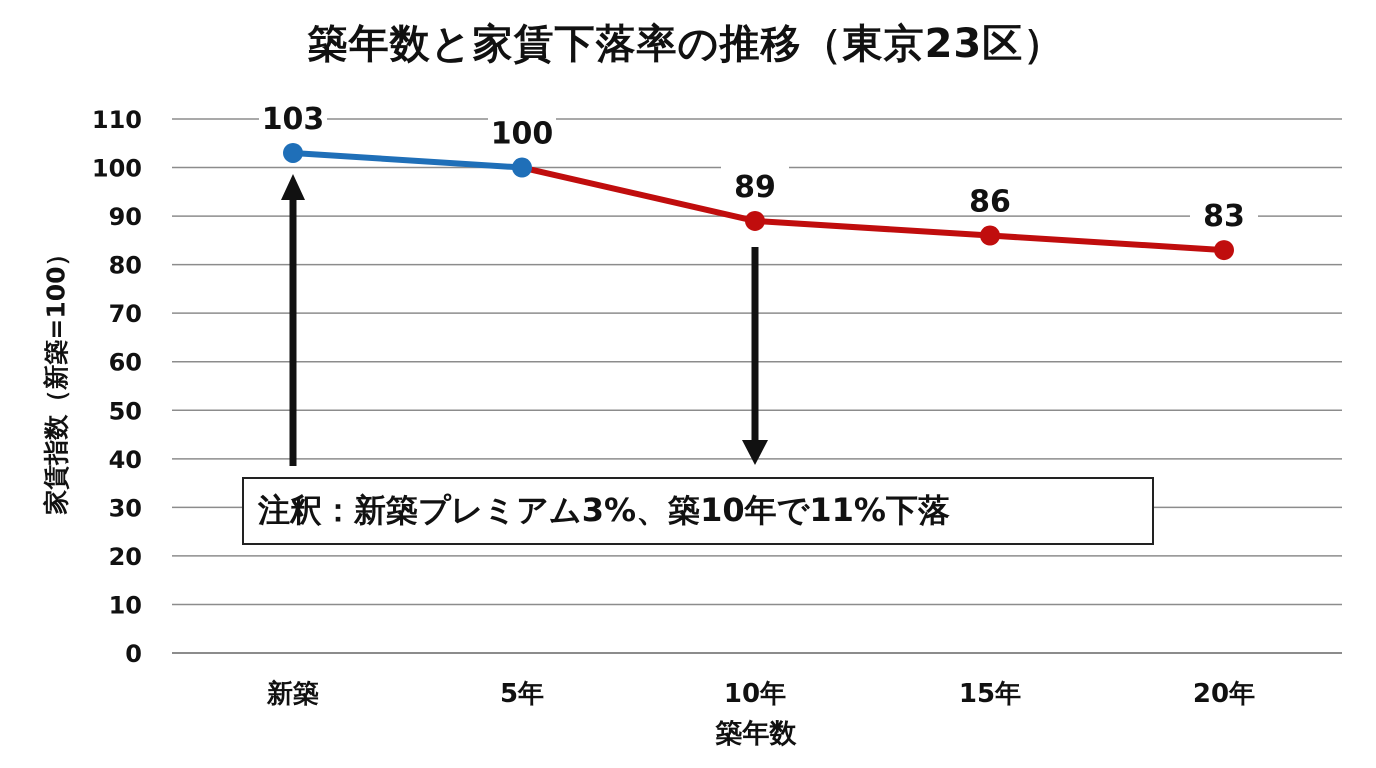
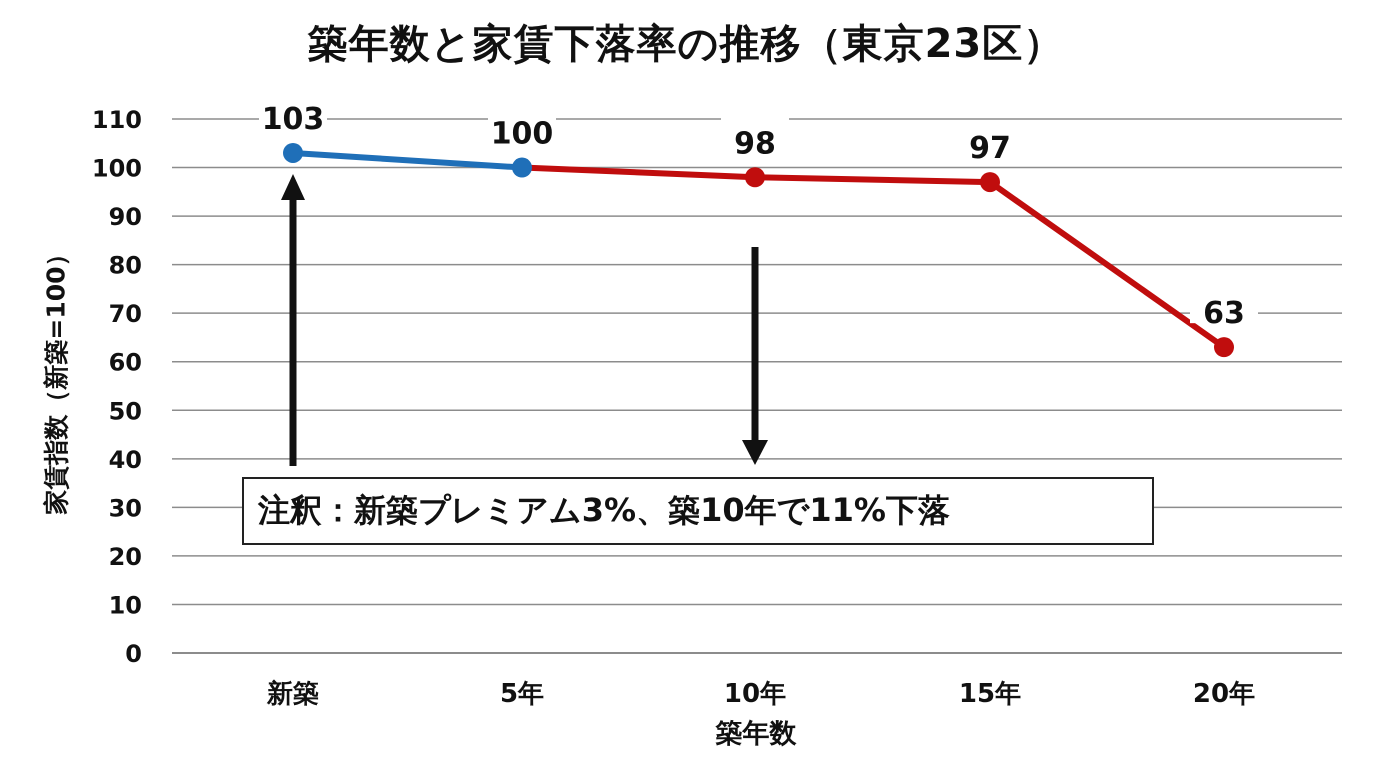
10年: 89 -> 98
15年: 86 -> 97
20年: 83 -> 63
